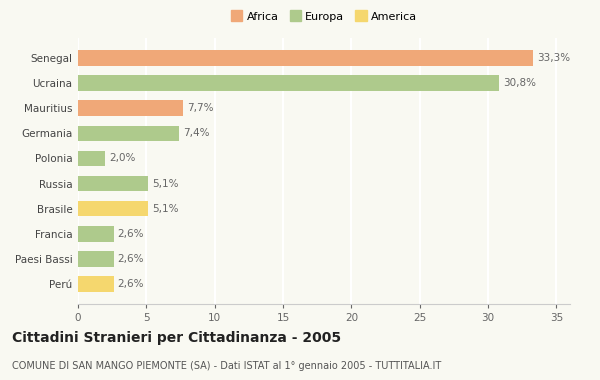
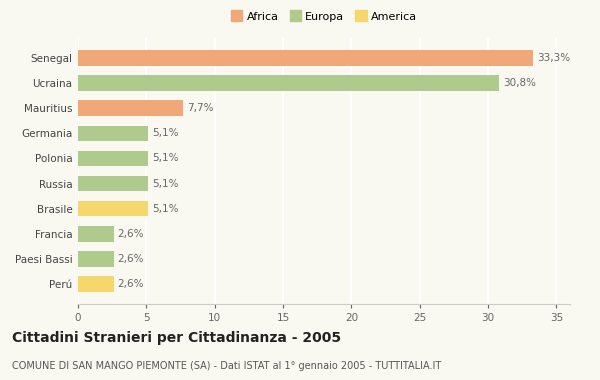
Germania: 7,4% -> 5,1%
Polonia: 2,0% -> 5,1%
